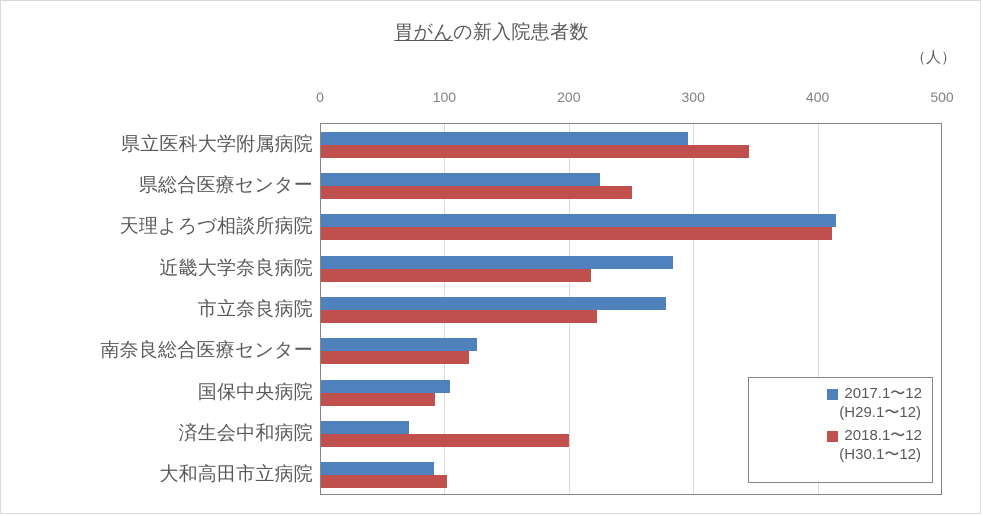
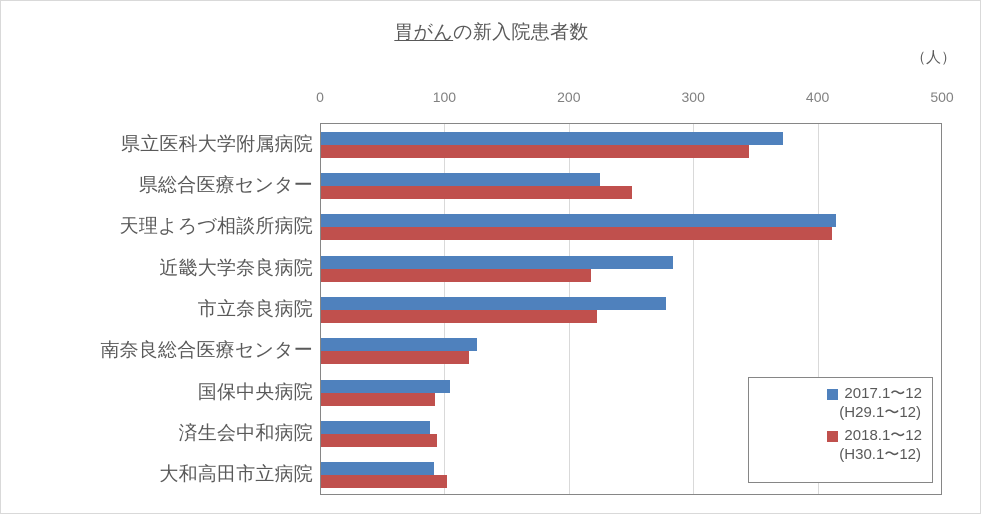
2017.1〜12/県立医科大学附属病院: 295 -> 371
2017.1〜12/済生会中和病院: 71 -> 88
2018.1〜12/済生会中和病院: 199 -> 93
